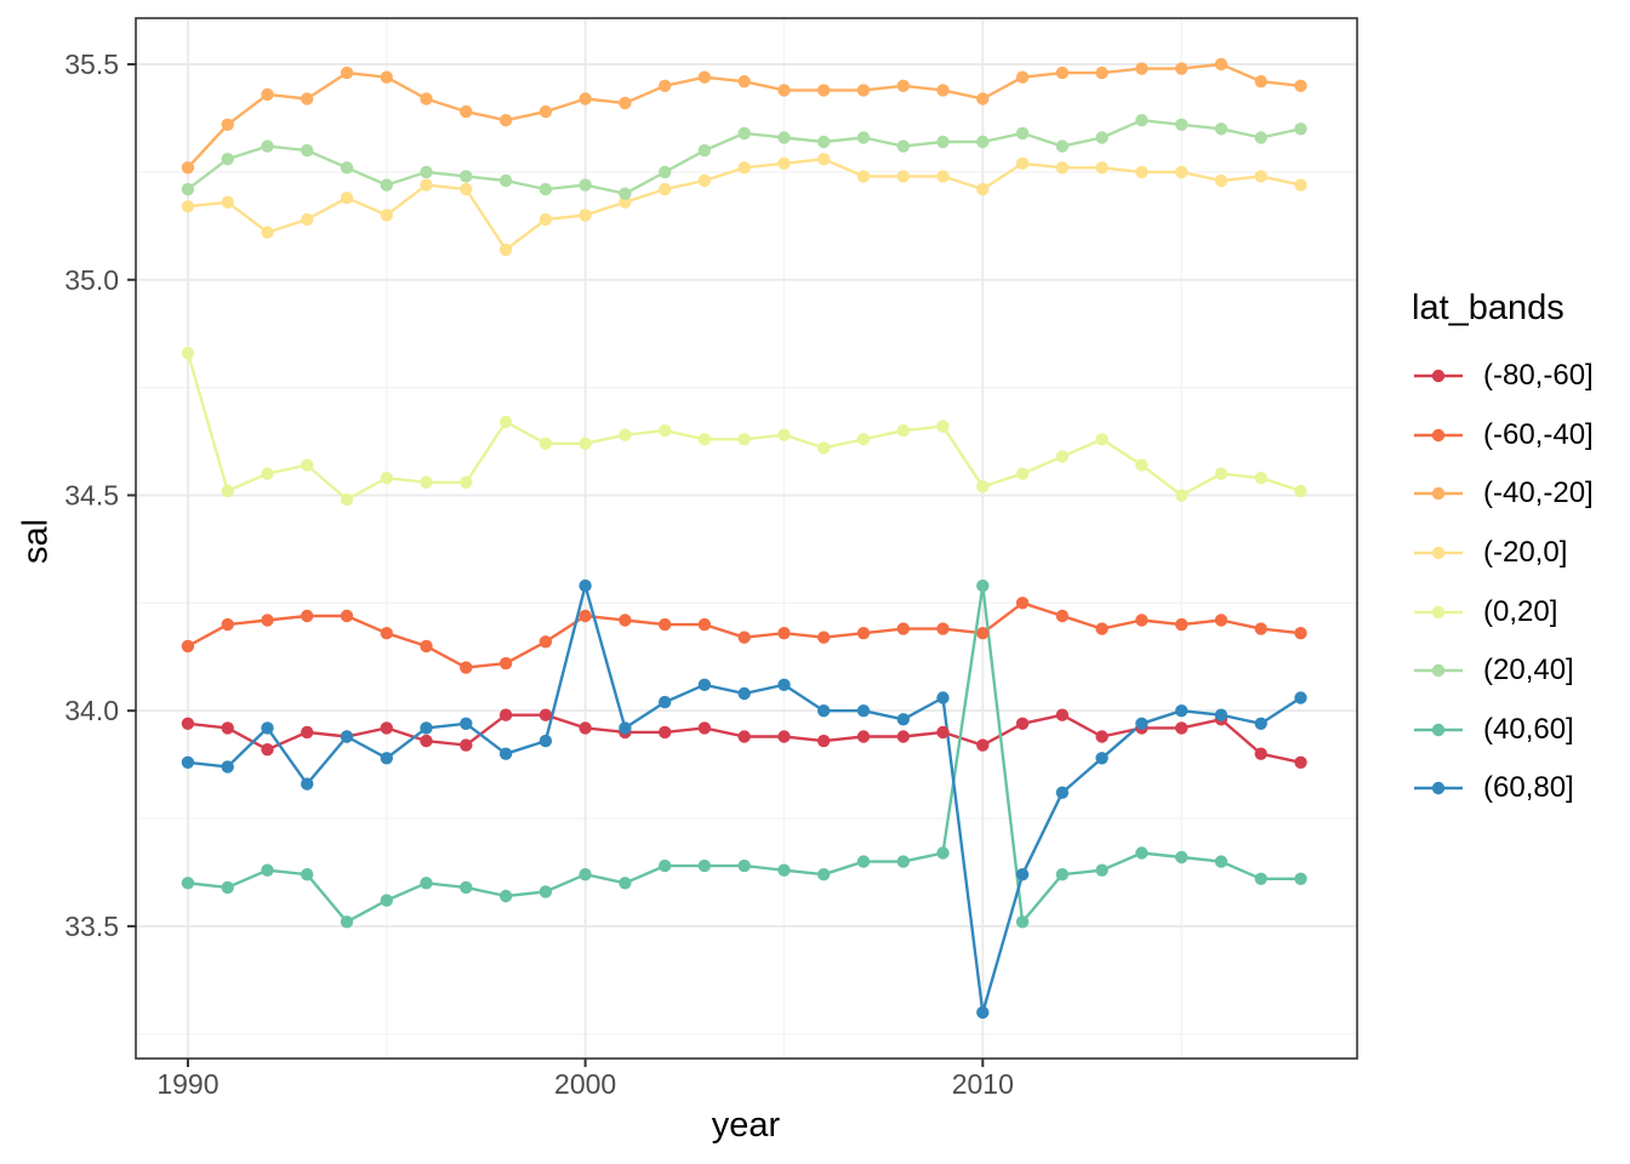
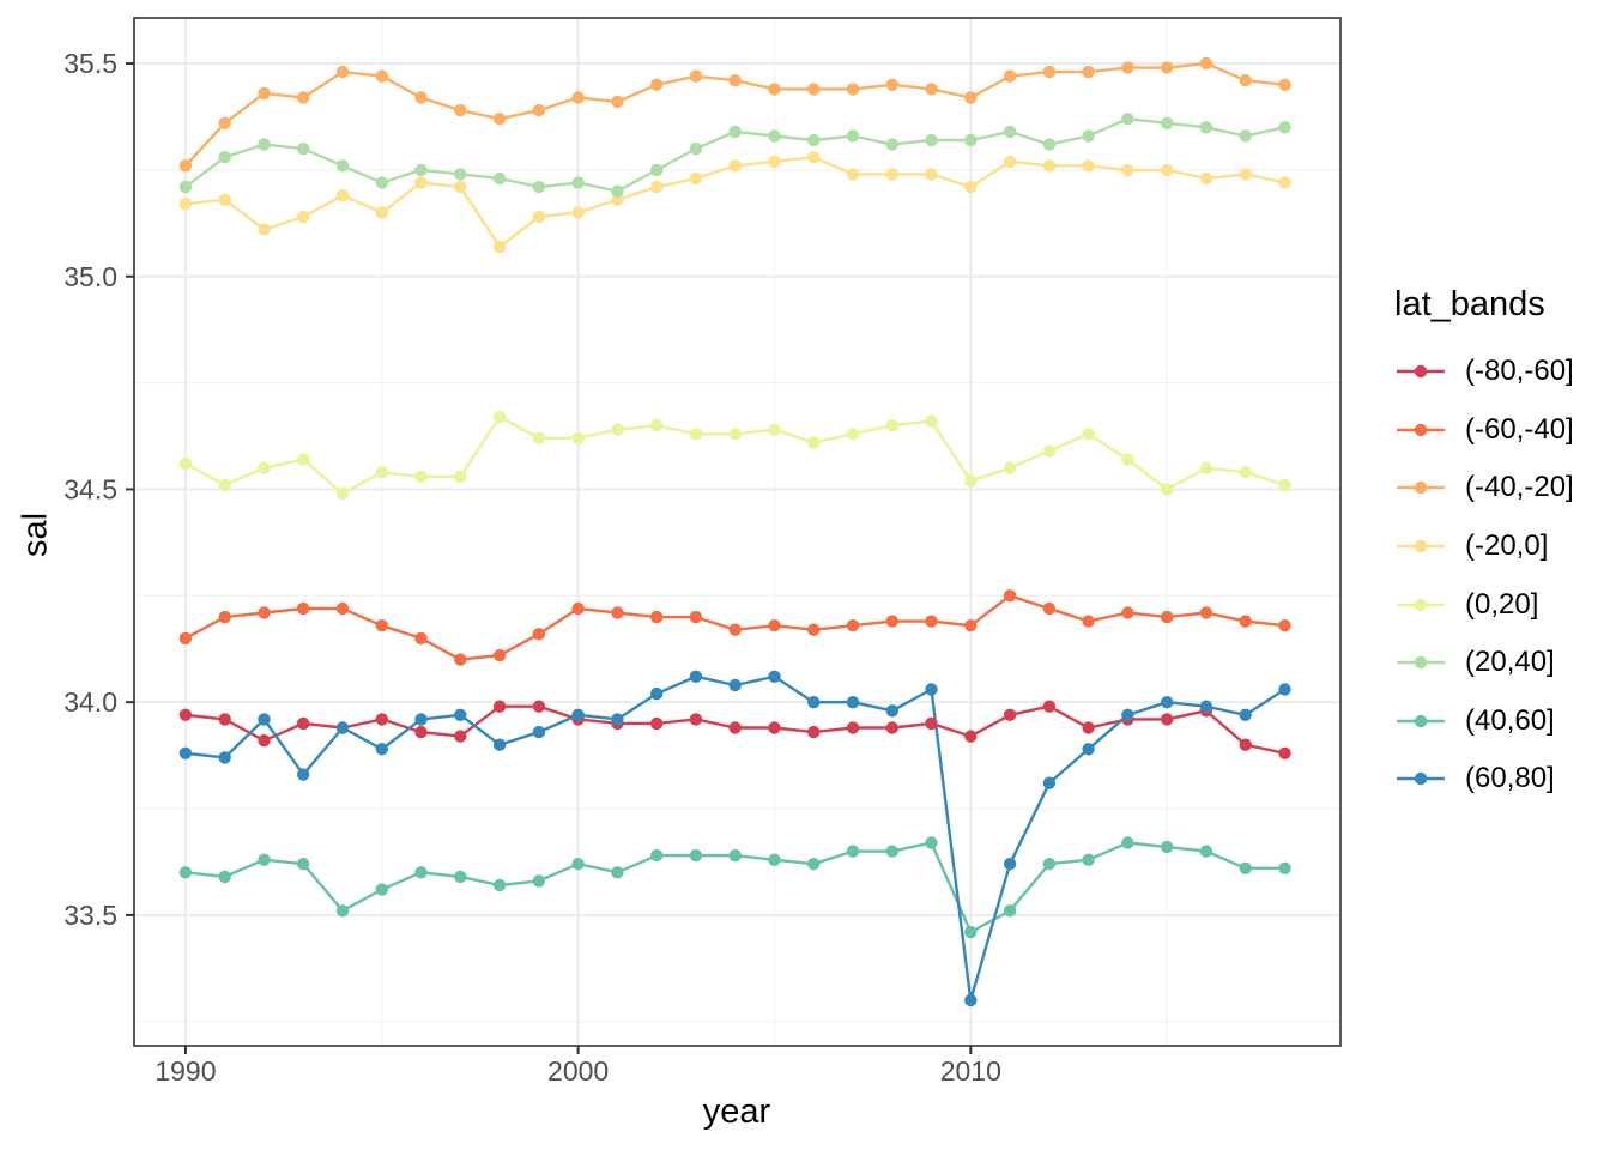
(0,20]/1990: 34.83 -> 34.56
(60,80]/2000: 34.29 -> 33.97
(40,60]/2010: 34.29 -> 33.46
